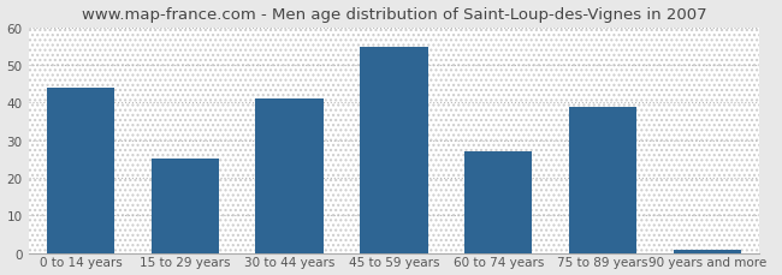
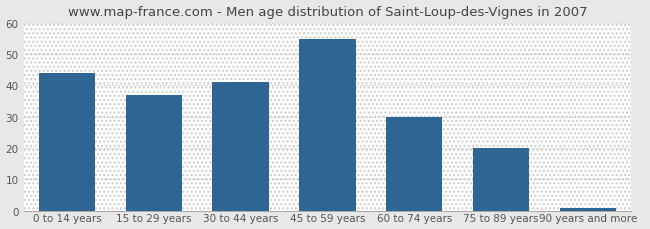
15 to 29 years: 25 -> 37
60 to 74 years: 27 -> 30
75 to 89 years: 39 -> 20
